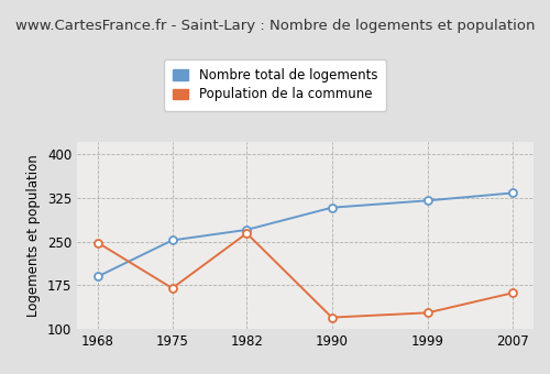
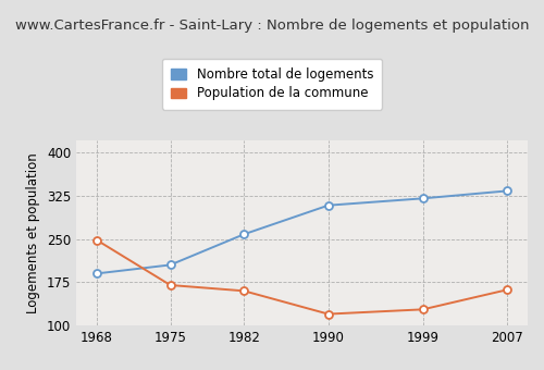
Nombre total de logements/1975: 252 -> 205
Nombre total de logements/1982: 270 -> 258
Population de la commune/1982: 264 -> 160
